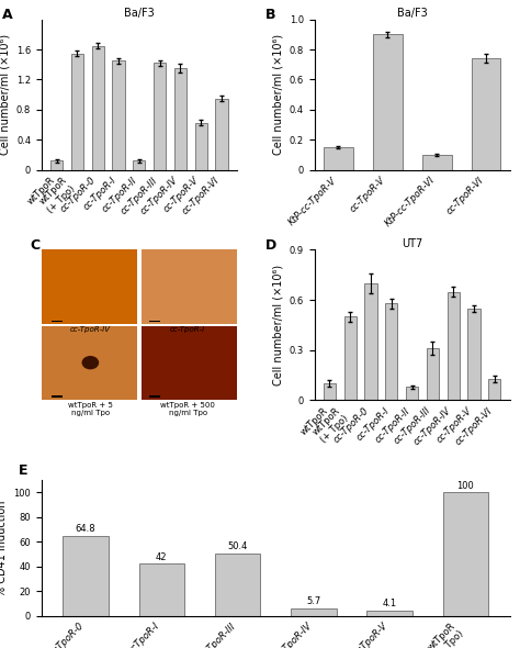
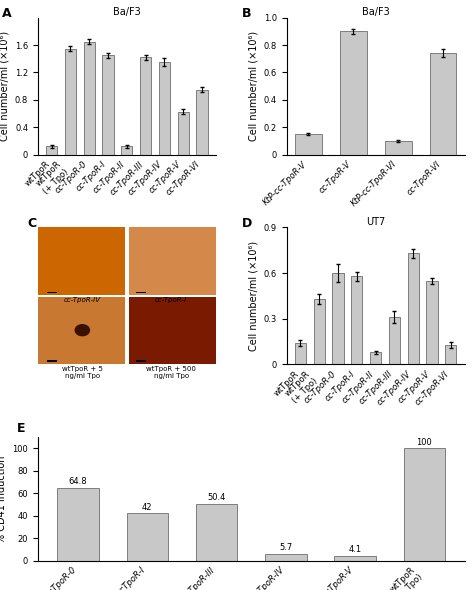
UT7/wtTpoR: 0.10 -> 0.14
UT7/wtTpoR (+ Tpo): 0.50 -> 0.43
UT7/cc-TpoR-0: 0.70 -> 0.60
UT7/cc-TpoR-IV: 0.65 -> 0.73
